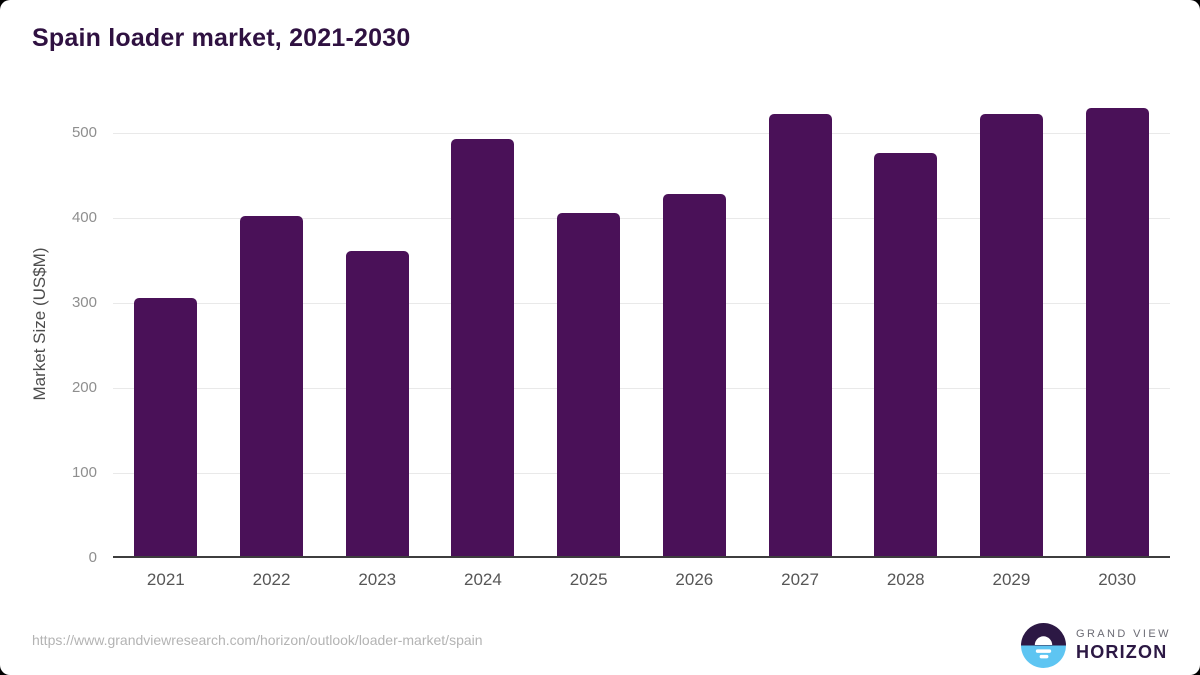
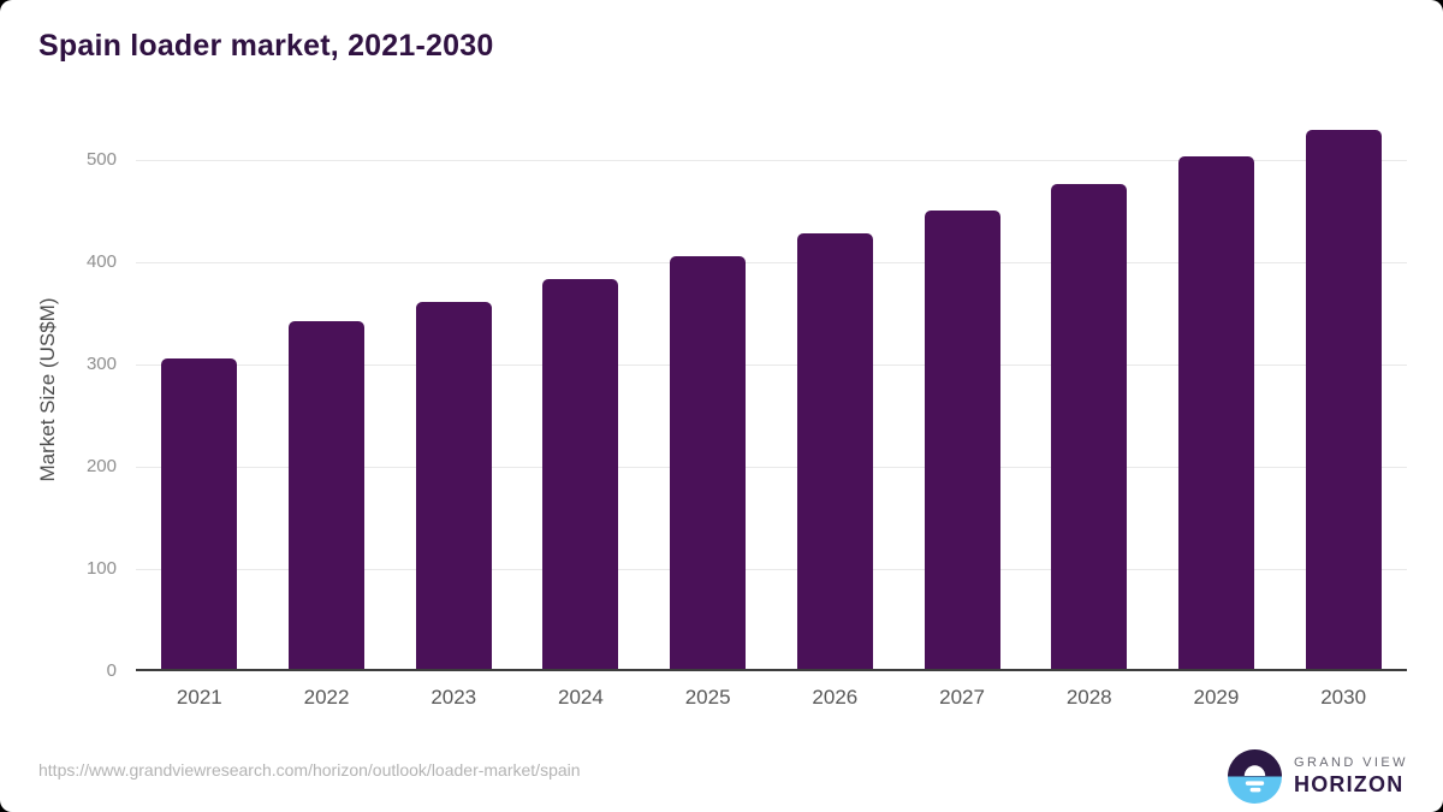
2022: 400 -> 340
2024: 490 -> 380
2027: 520 -> 450
2029: 520 -> 500
